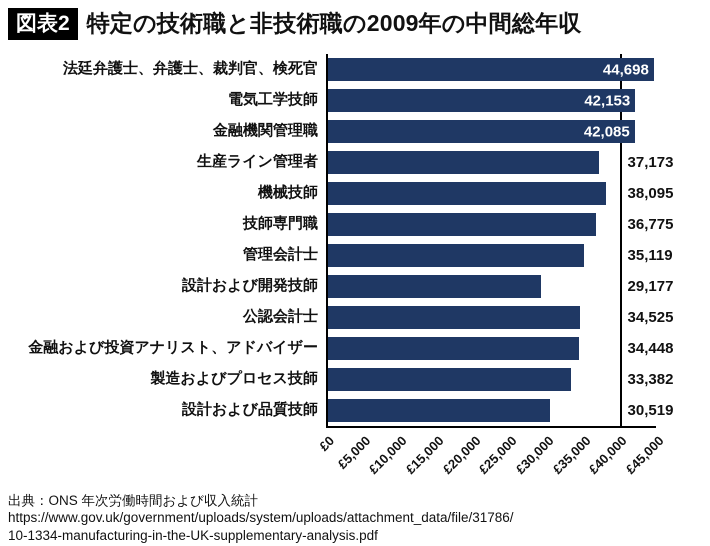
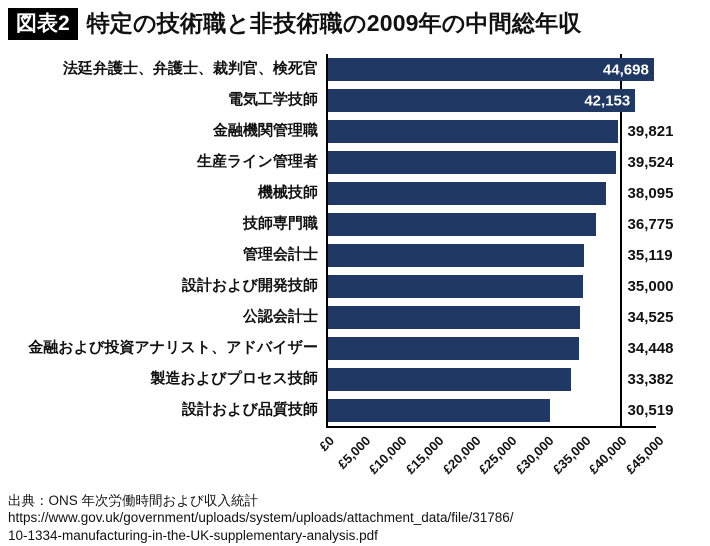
金融機関管理職: 42,085 -> 39,821
生産ライン管理者: 37,173 -> 39,524
設計および開発技師: 29,177 -> 35,000
